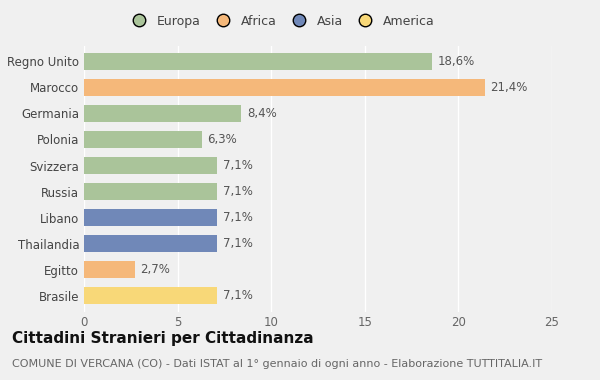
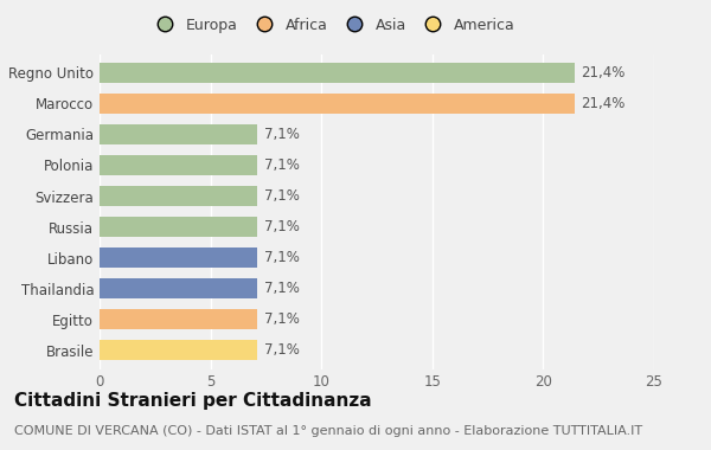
Regno Unito: 18,6% -> 21,4%
Germania: 8,4% -> 7,1%
Polonia: 6,3% -> 7,1%
Egitto: 2,7% -> 7,1%
